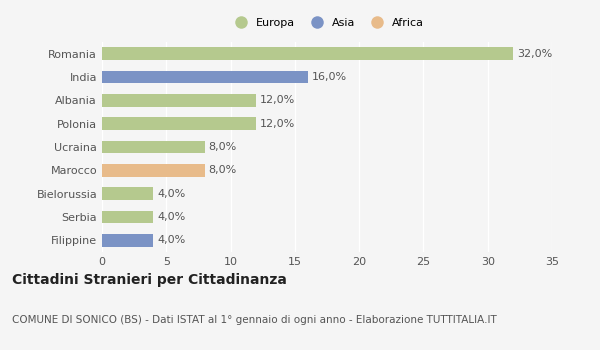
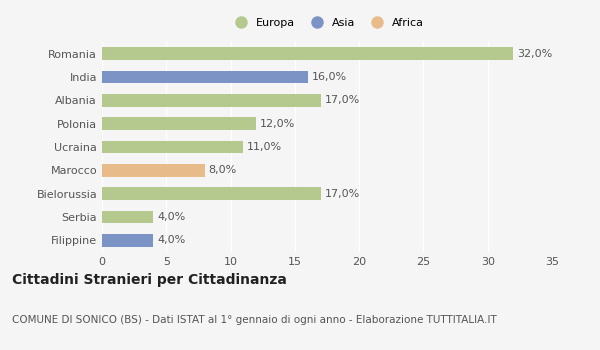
Albania: 12,0% -> 17,0%
Ucraina: 8,0% -> 11,0%
Bielorussia: 4,0% -> 17,0%
